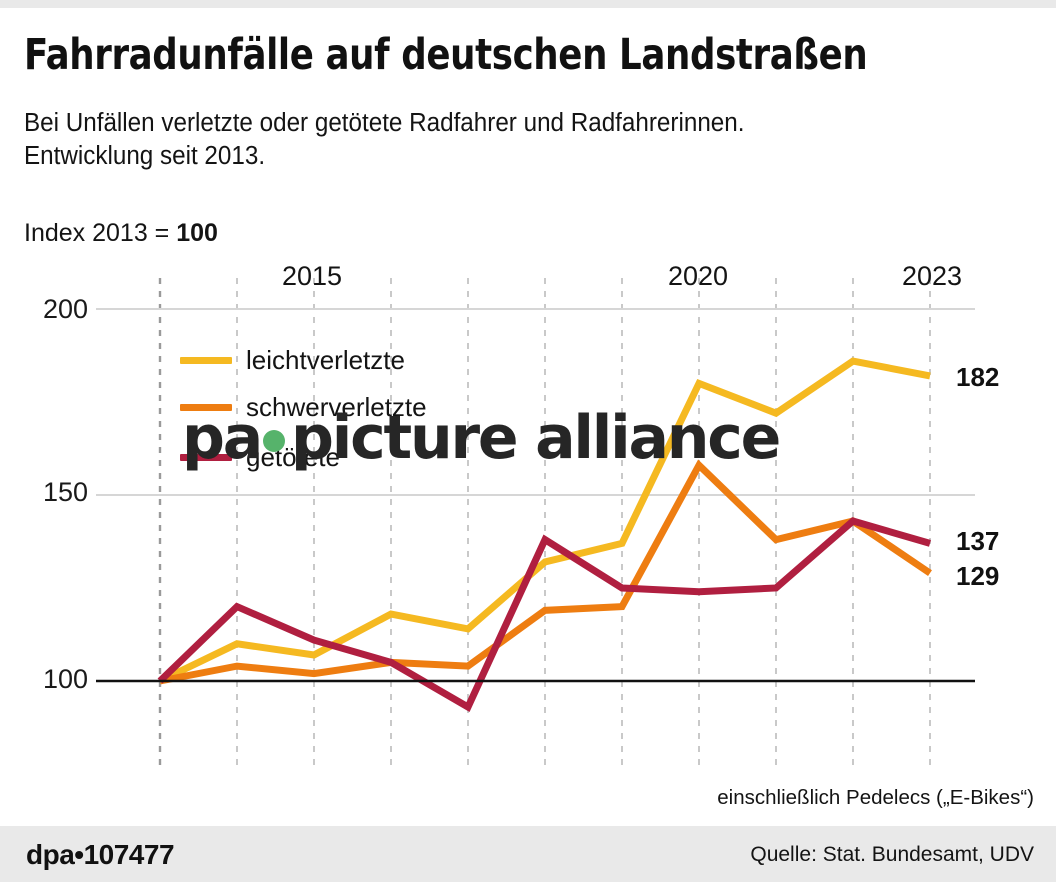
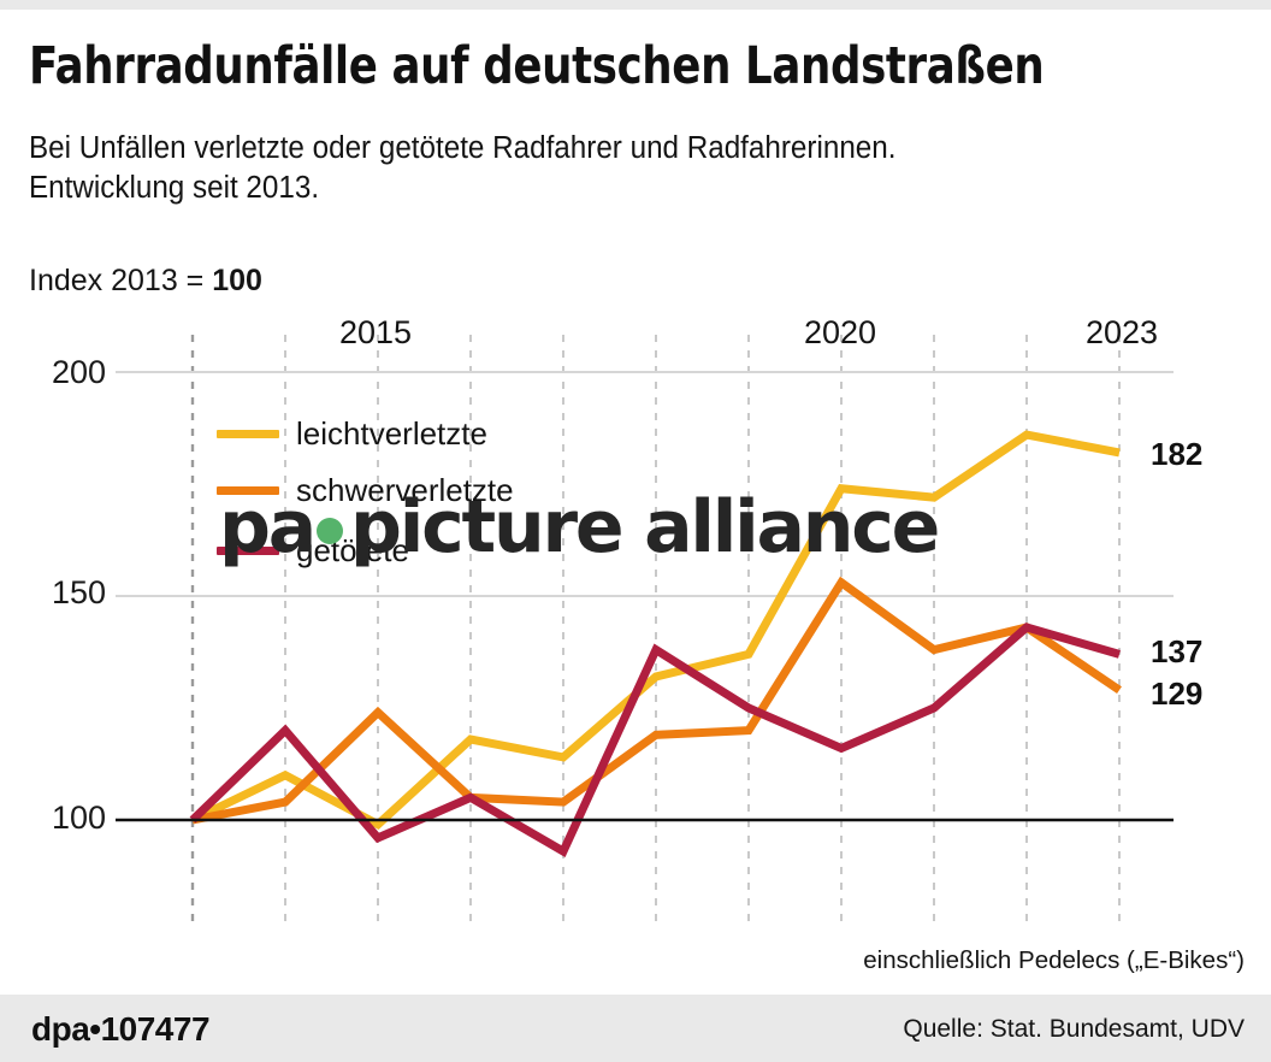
leichtverletzte/2015: 107 -> 99
schwerverletzte/2015: 102 -> 124
getötete/2015: 111 -> 96
leichtverletzte/2020: 180 -> 174
schwerverletzte/2020: 158 -> 153
getötete/2020: 124 -> 116
